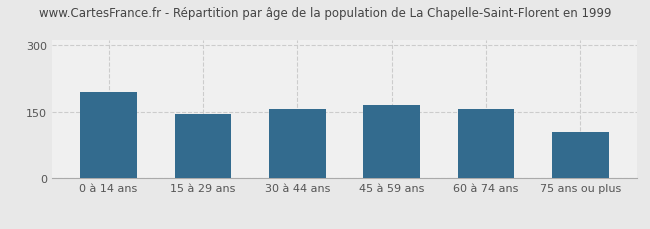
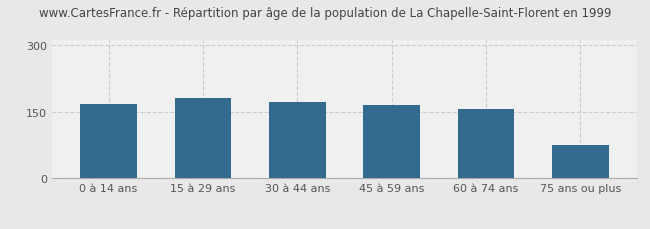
0 à 14 ans: 195 -> 167
15 à 29 ans: 145 -> 180
30 à 44 ans: 155 -> 172
75 ans ou plus: 105 -> 75
